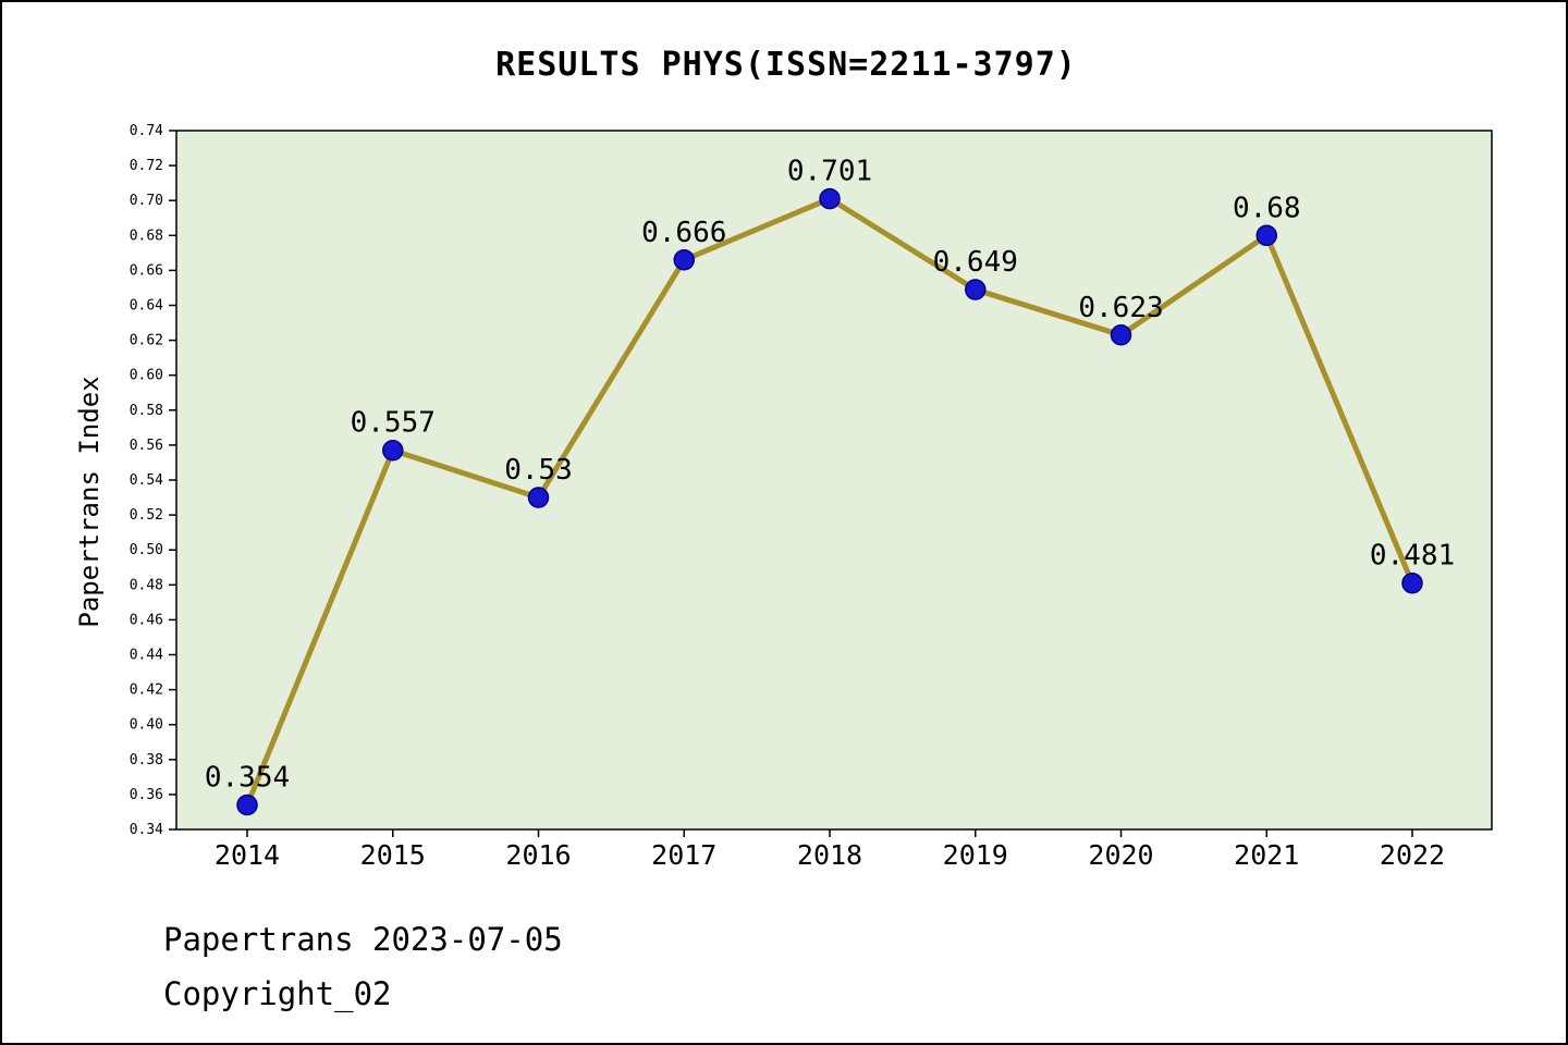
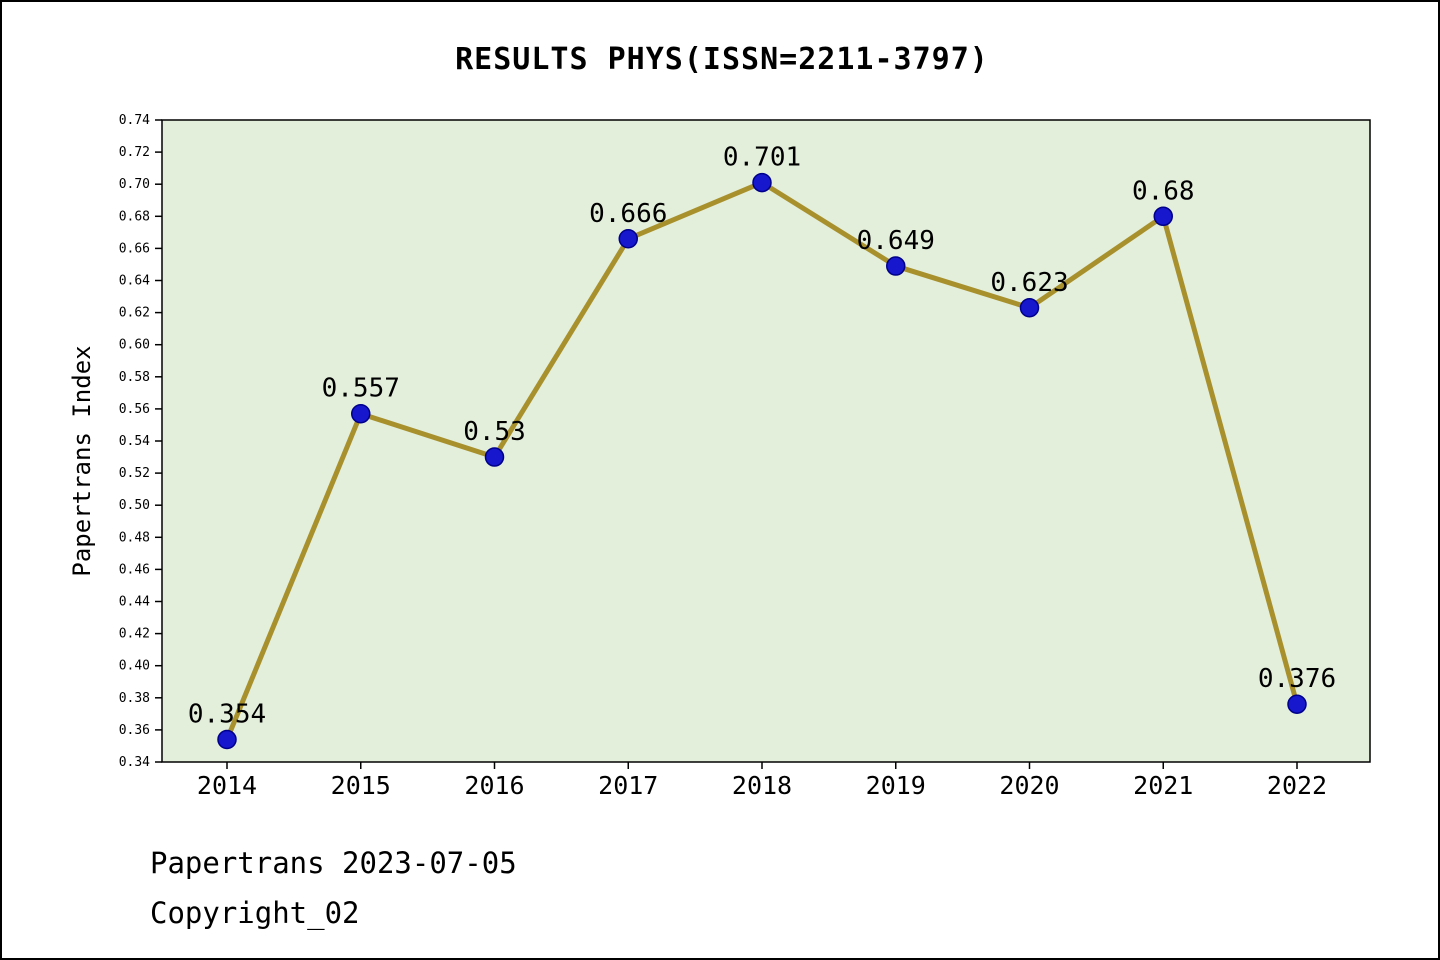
2022: 0.481 -> 0.376
